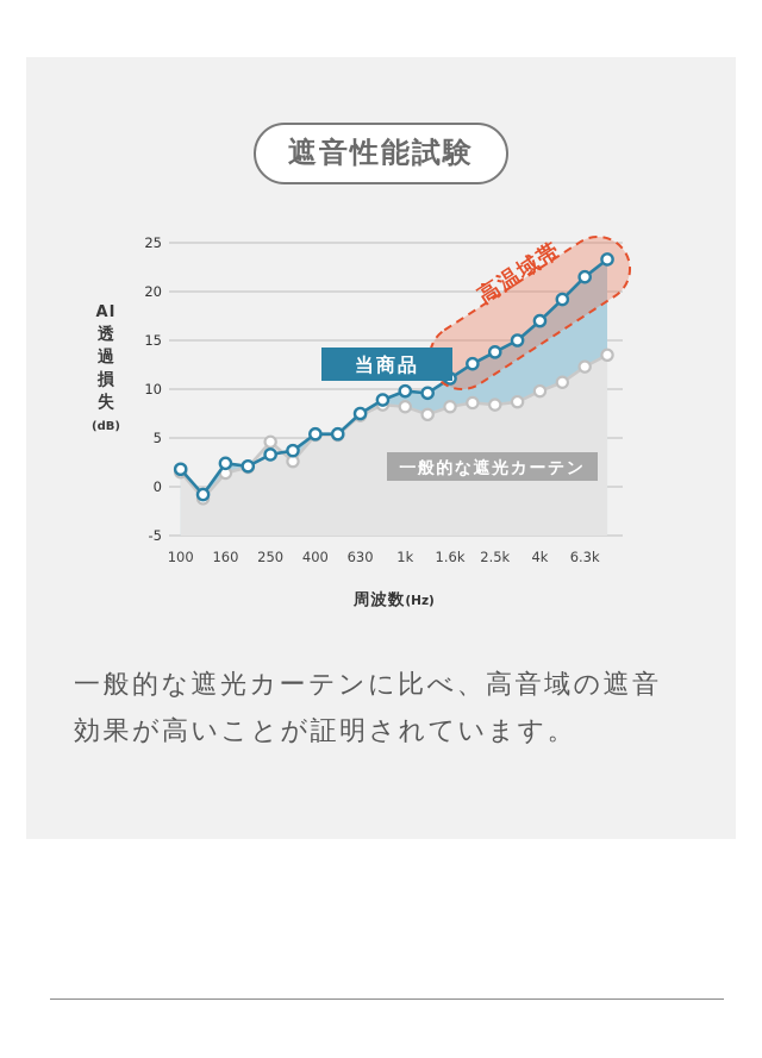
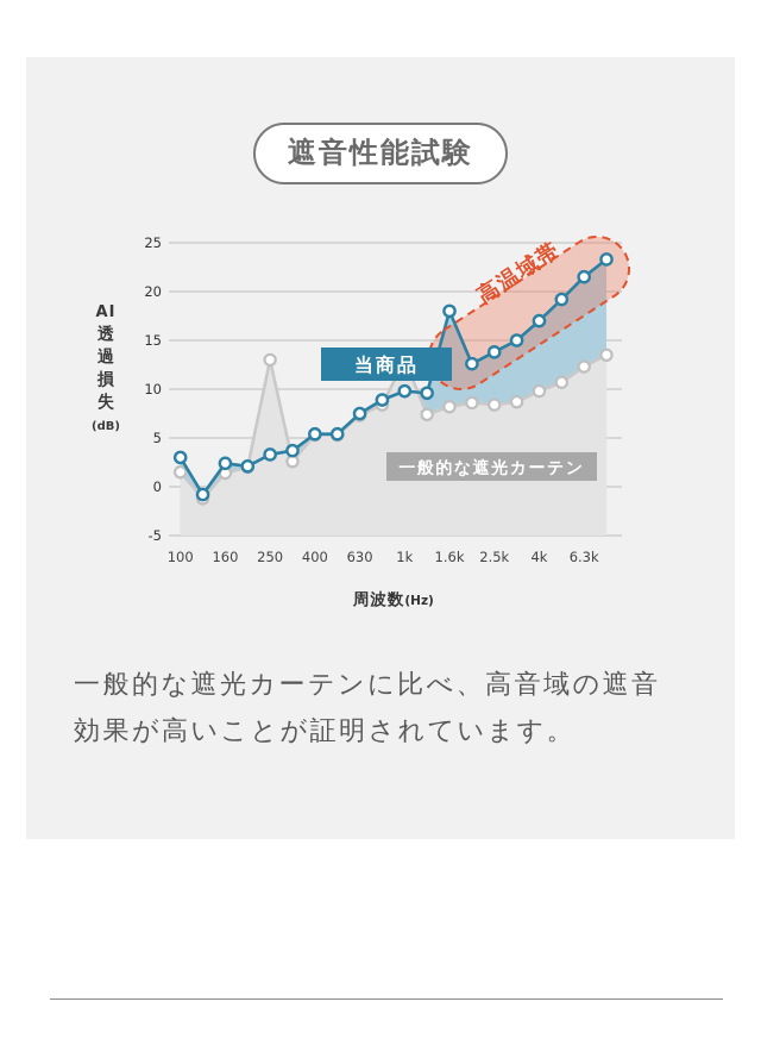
当商品/100: 2 -> 3
一般的な遮光カーテン/250: 5 -> 13
一般的な遮光カーテン/1k: 8 -> 13
当商品/1.6k: 11 -> 18
